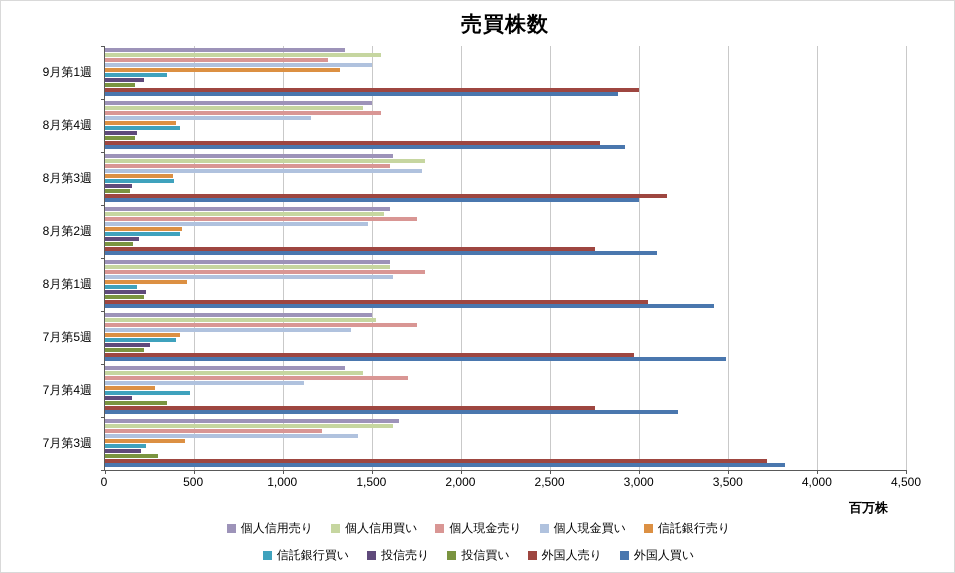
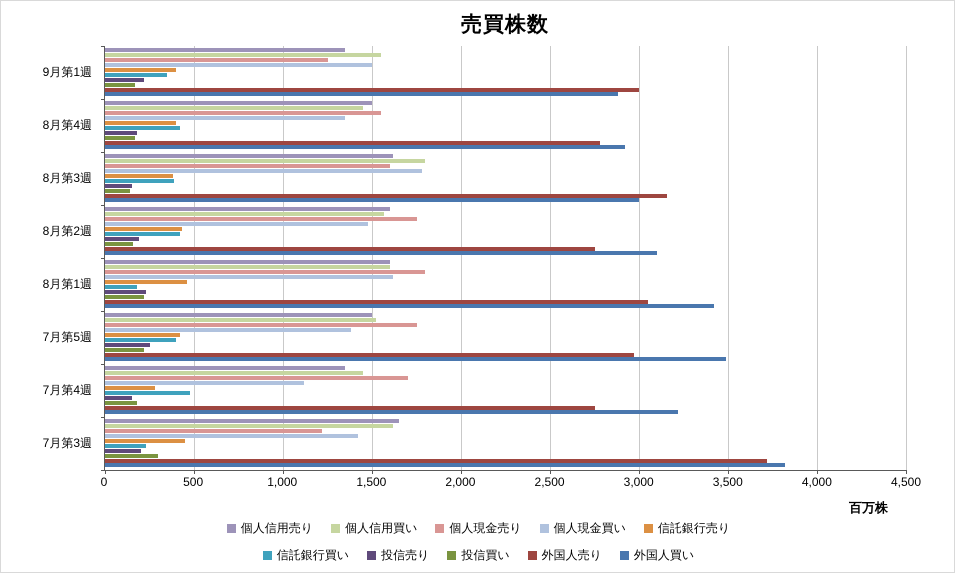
信託銀行売り/9月第1週: 1320 -> 400
個人現金買い/8月第4週: 1160 -> 1350
投信買い/7月第4週: 350 -> 180
